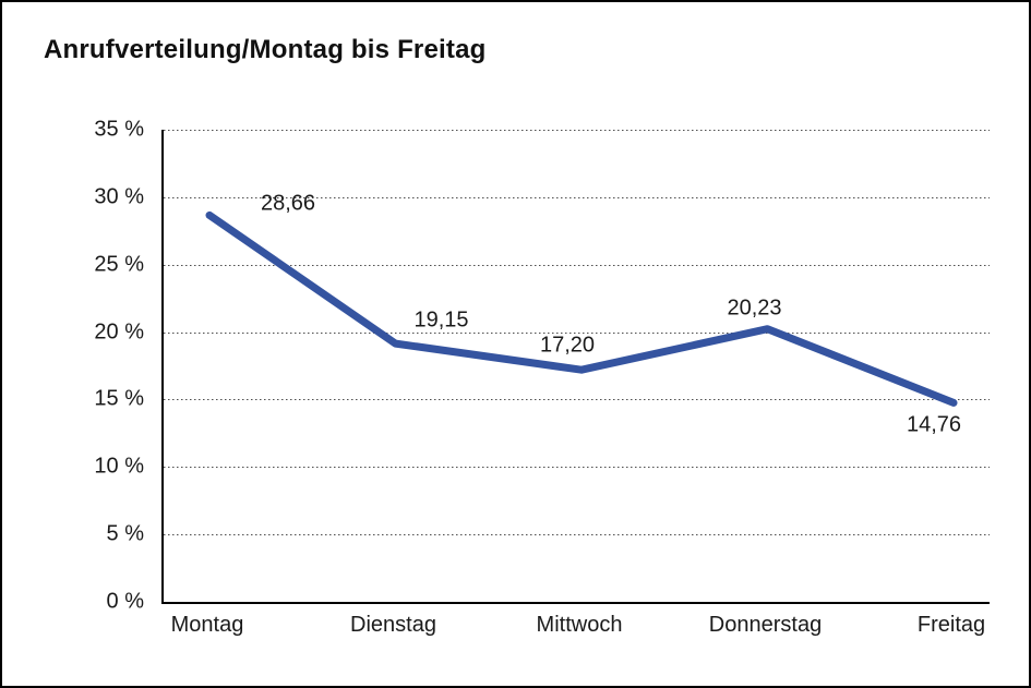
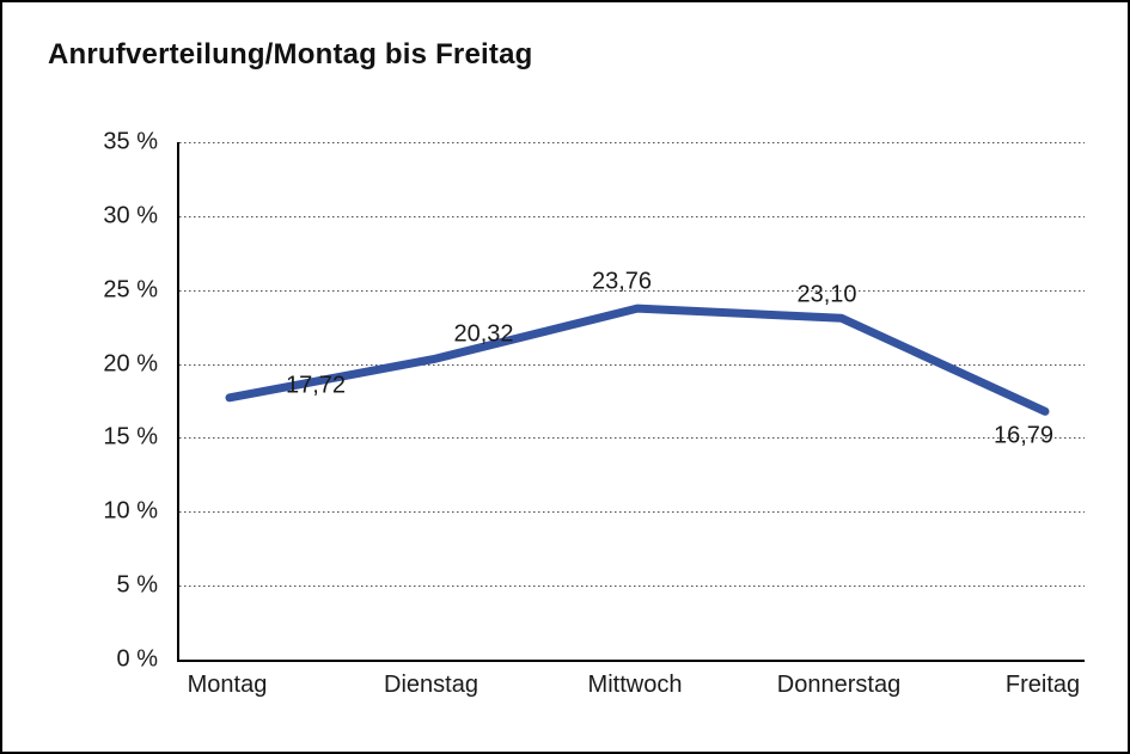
Montag: 28,66 -> 17,72
Dienstag: 19,15 -> 20,32
Mittwoch: 17,20 -> 23,76
Donnerstag: 20,23 -> 23,10
Freitag: 14,76 -> 16,79
